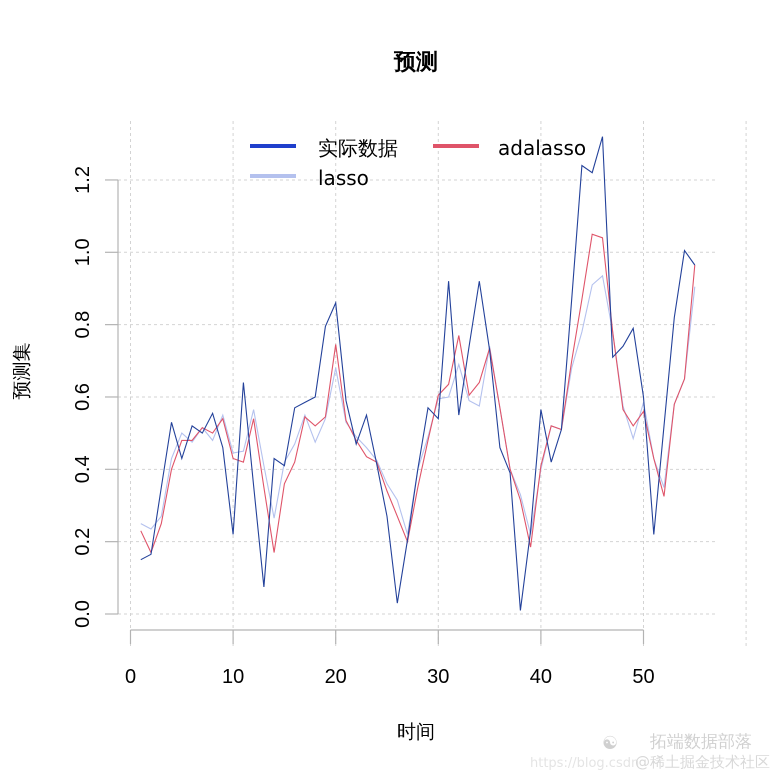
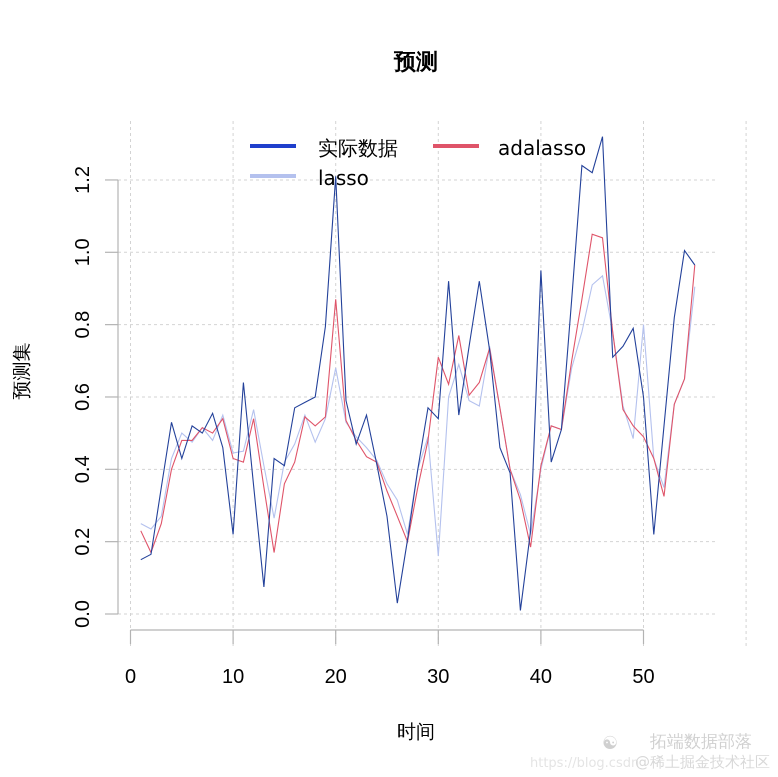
adalasso/20: 0.74 -> 0.87
实际数据/20: 0.86 -> 1.21
lasso/30: 0.59 -> 0.16
adalasso/30: 0.60 -> 0.71
实际数据/40: 0.56 -> 0.95
lasso/50: 0.58 -> 0.80
adalasso/50: 0.56 -> 0.49
